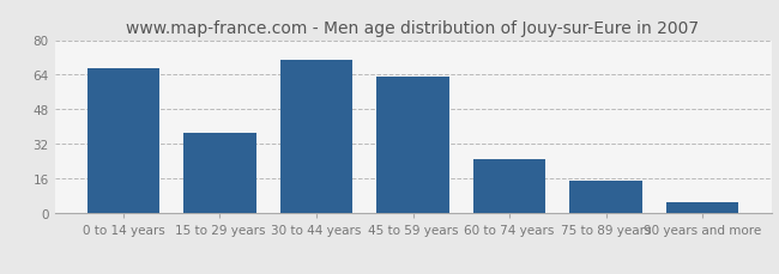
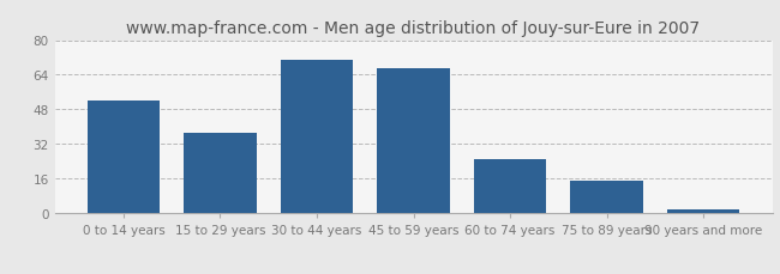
0 to 14 years: 67 -> 52
45 to 59 years: 63 -> 67
90 years and more: 5 -> 2
